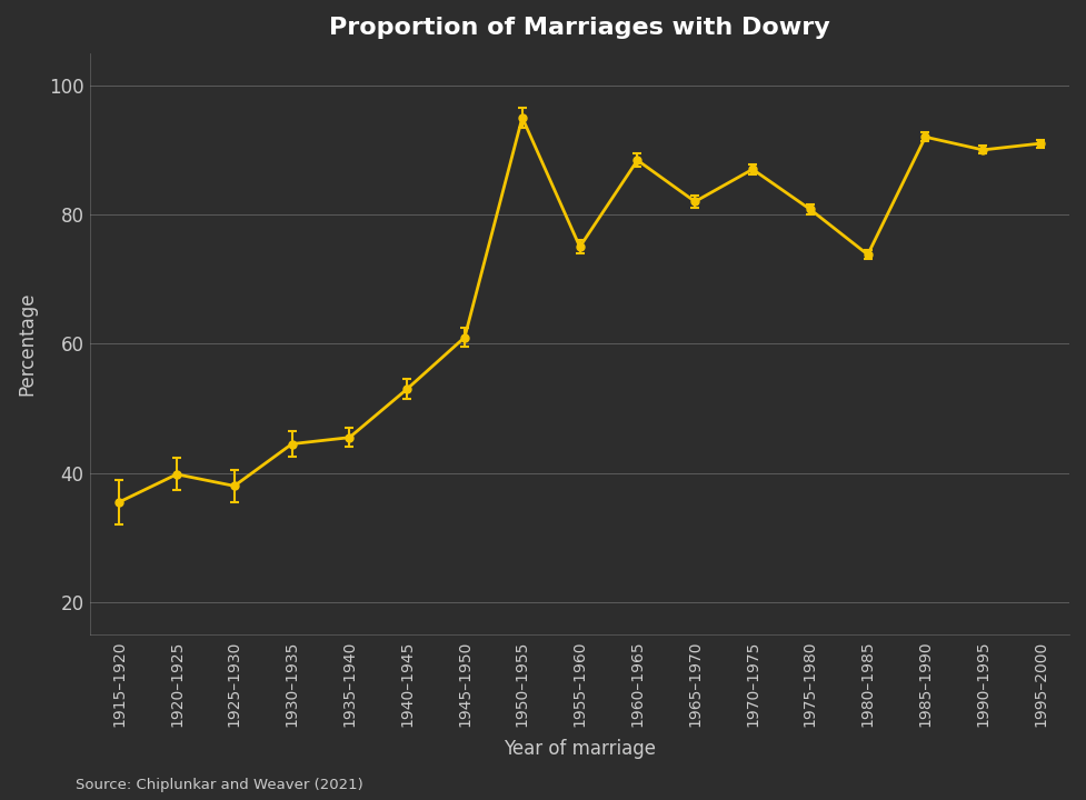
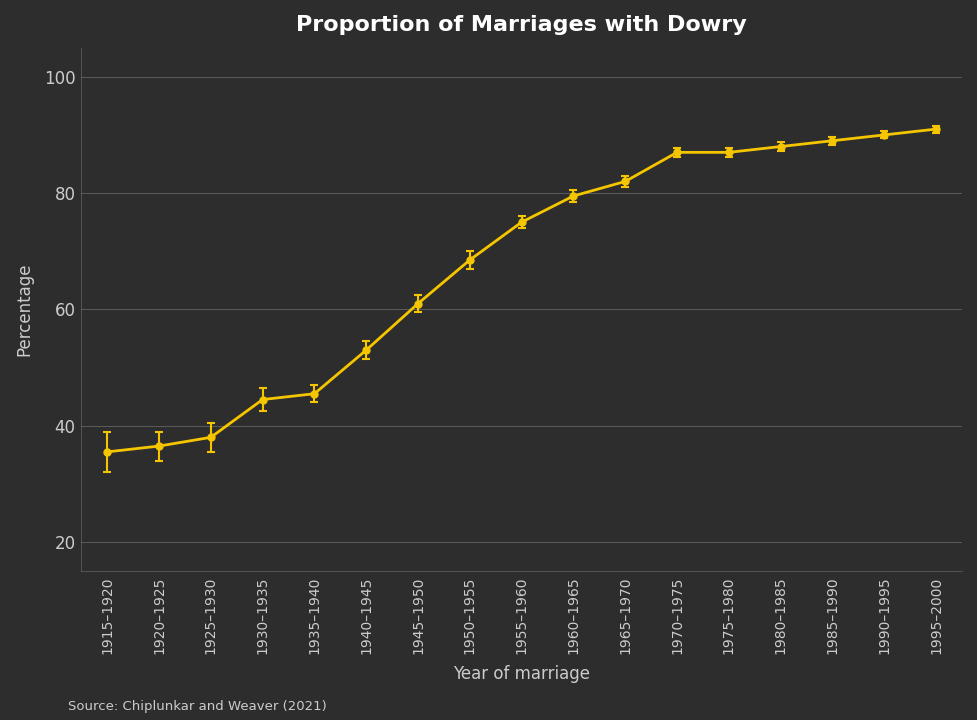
1920–1925: 39.8 -> 36.5
1950–1955: 95.0 -> 68.5
1960–1965: 88.4 -> 79.5
1975–1980: 80.8 -> 87.0
1980–1985: 73.8 -> 88.0
1985–1990: 92.0 -> 89.0
